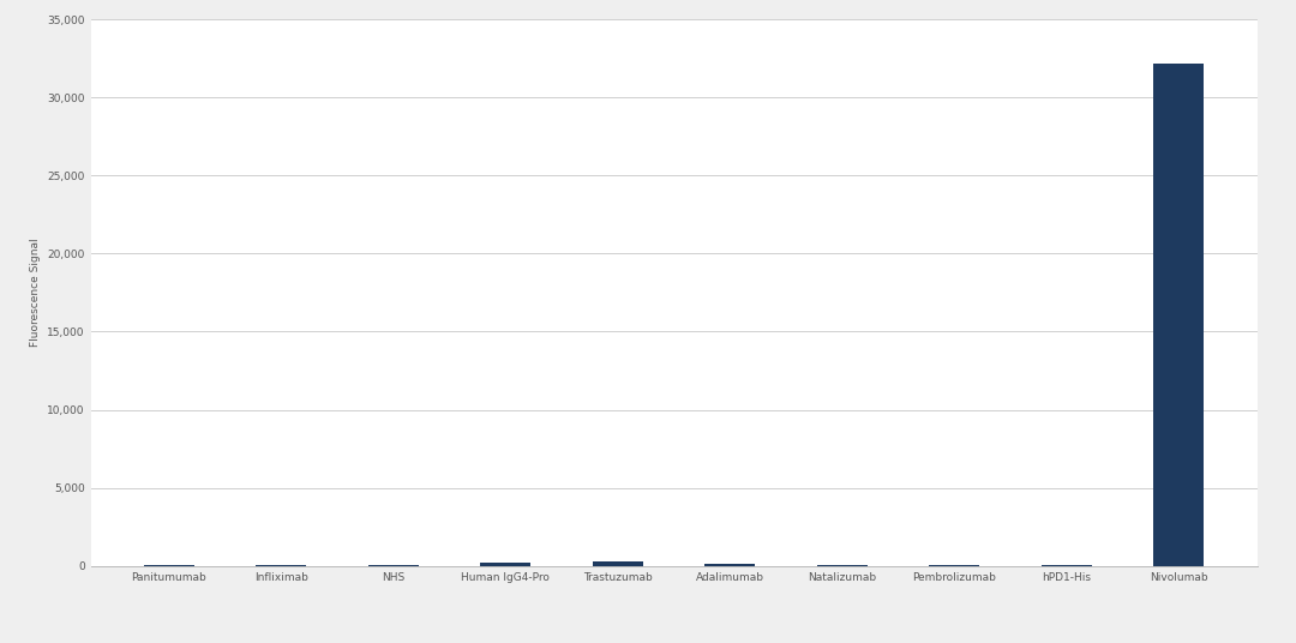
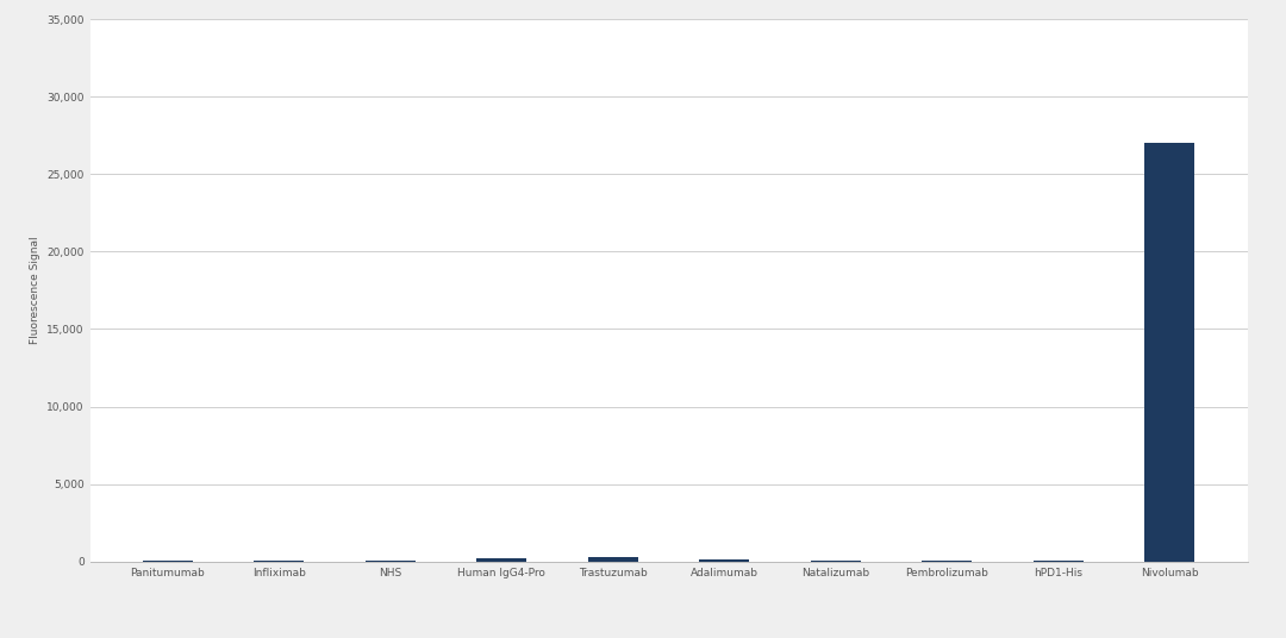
Nivolumab: 32,200 -> 27,000
